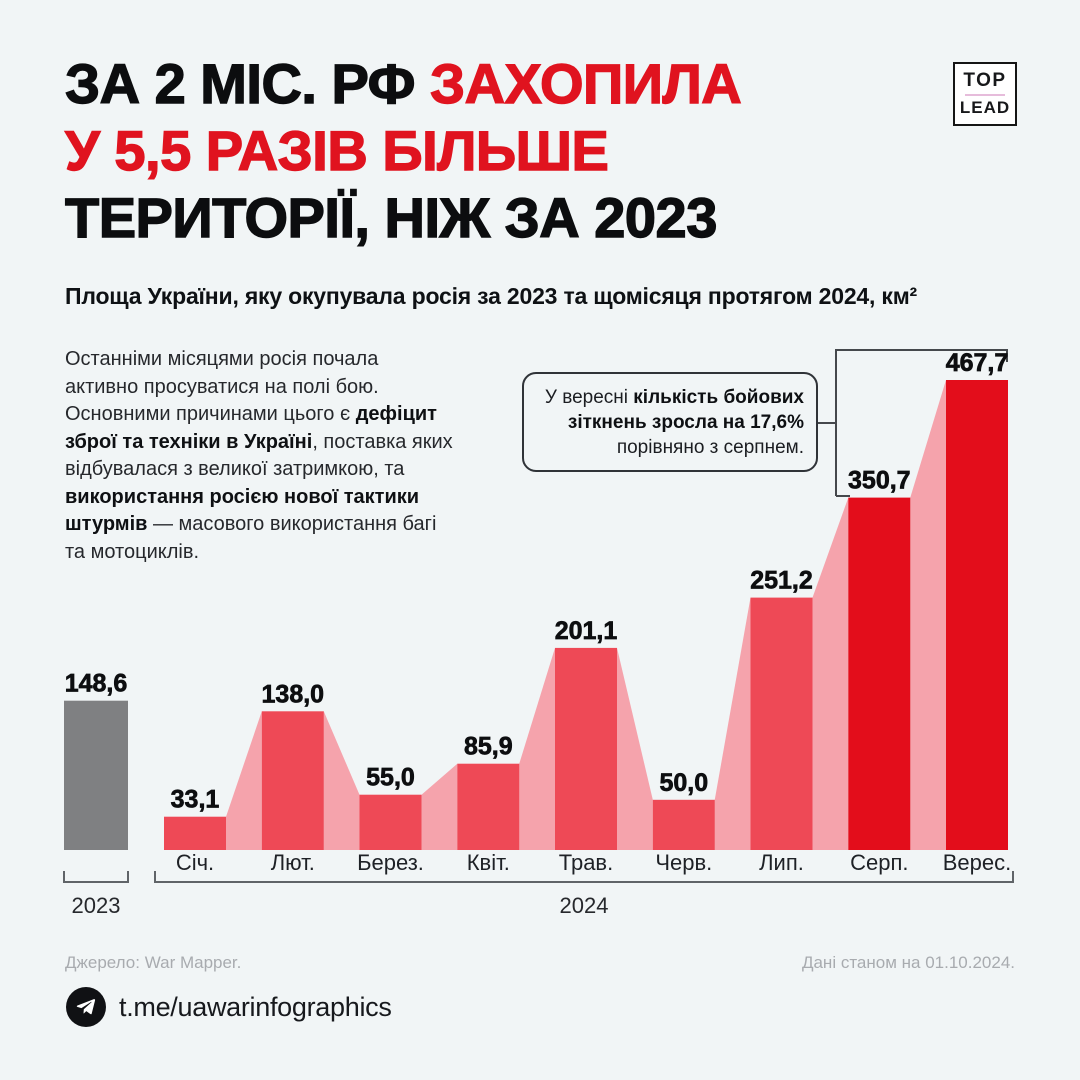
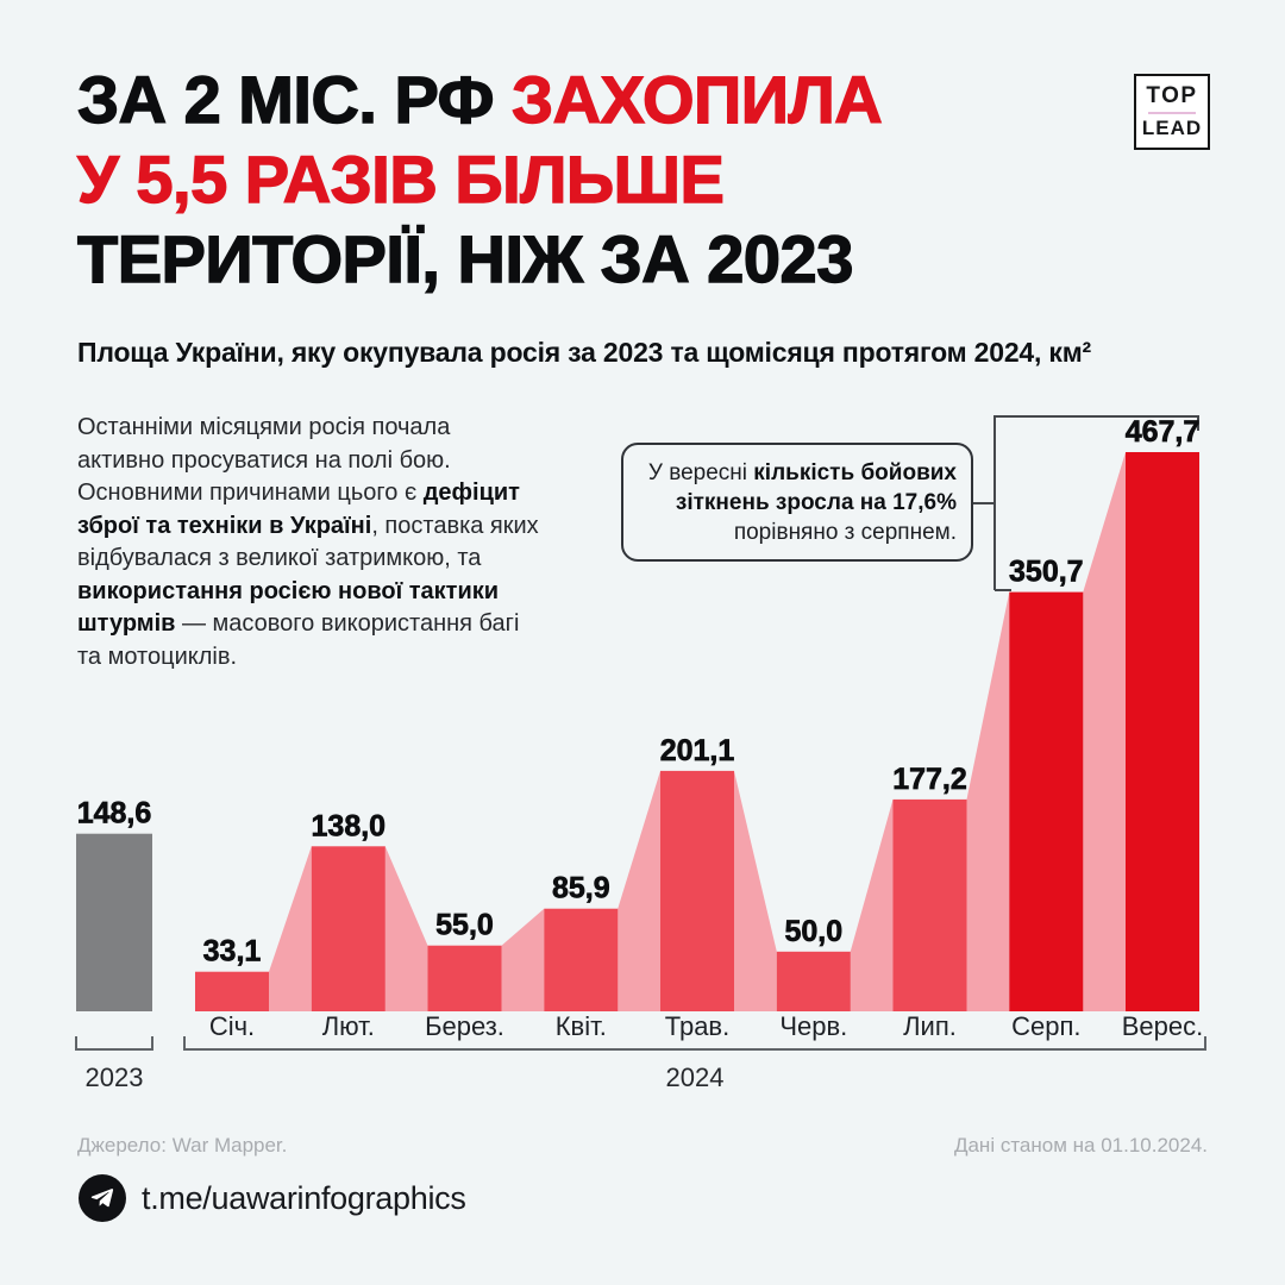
Лип.: 251,2 -> 177,2
